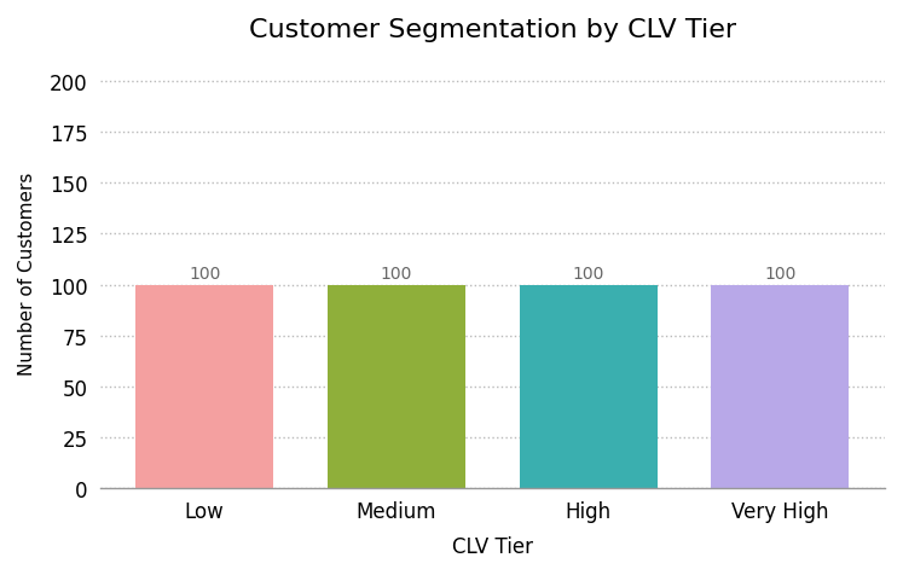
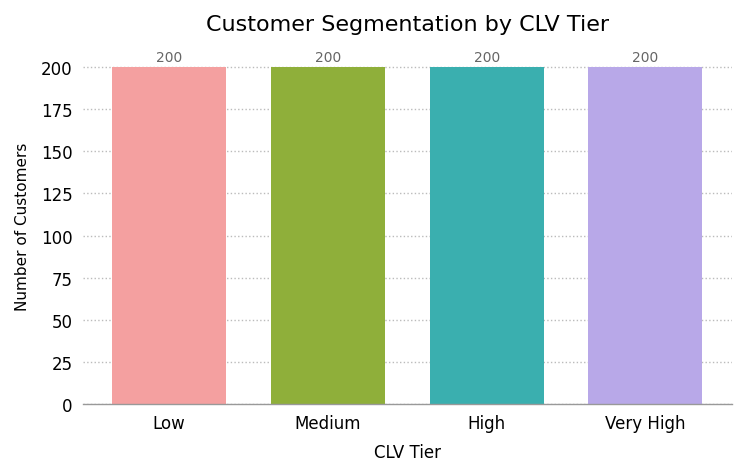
Low: 100 -> 200
Medium: 100 -> 200
High: 100 -> 200
Very High: 100 -> 200
